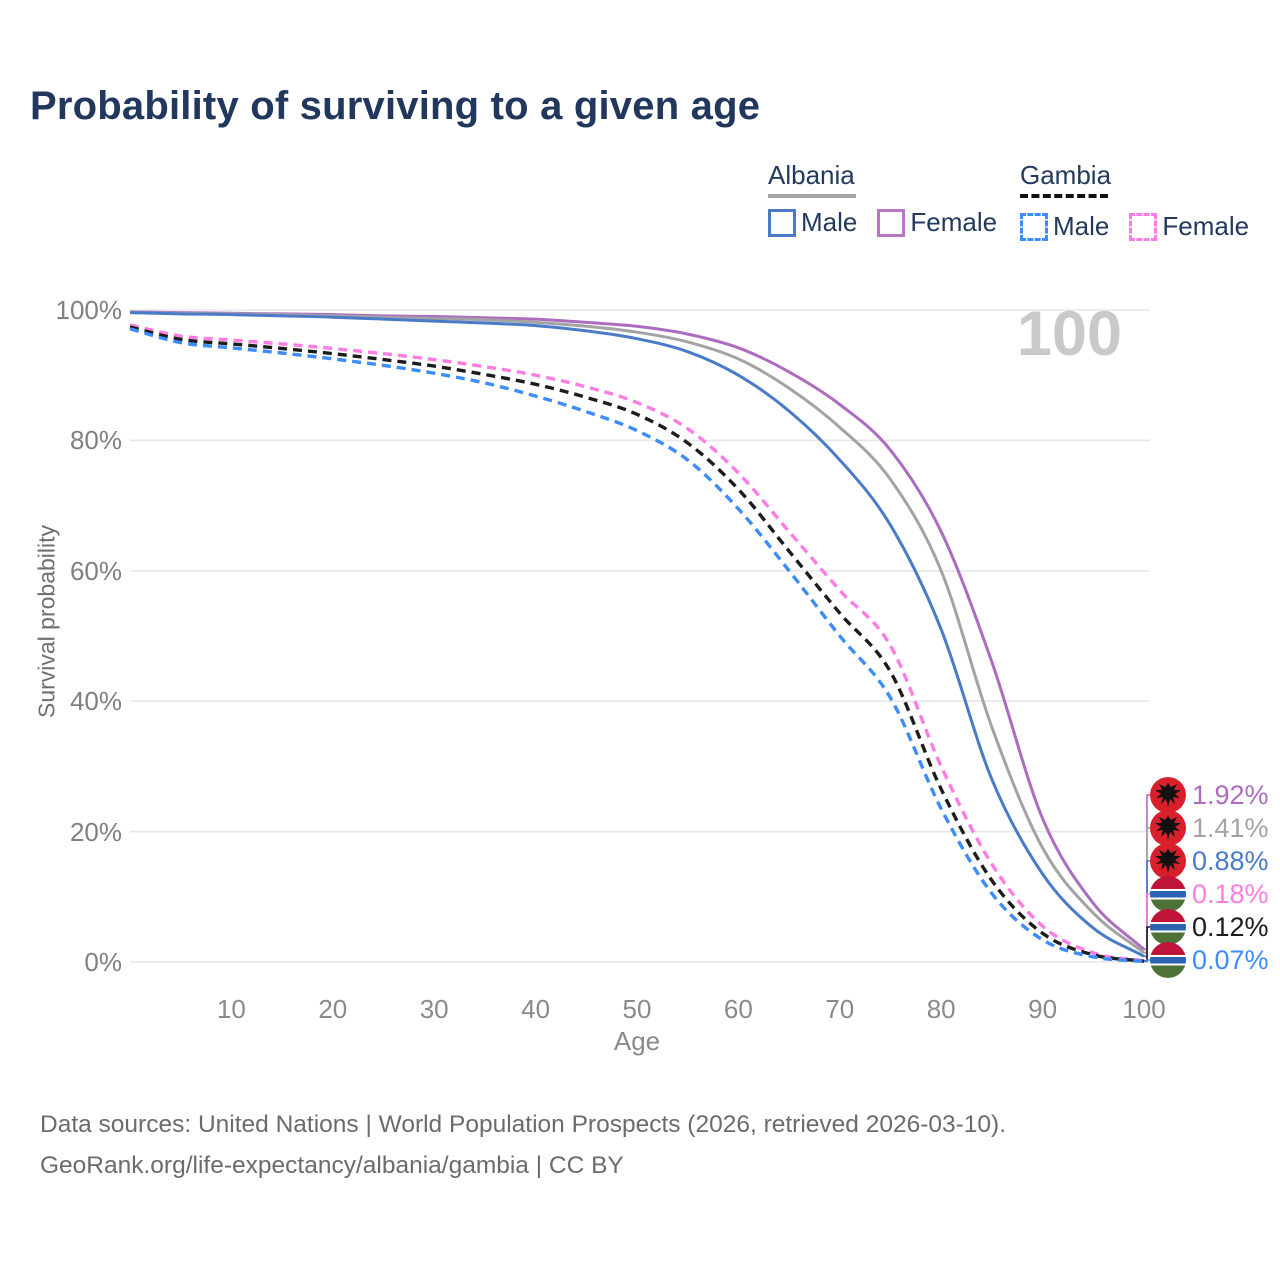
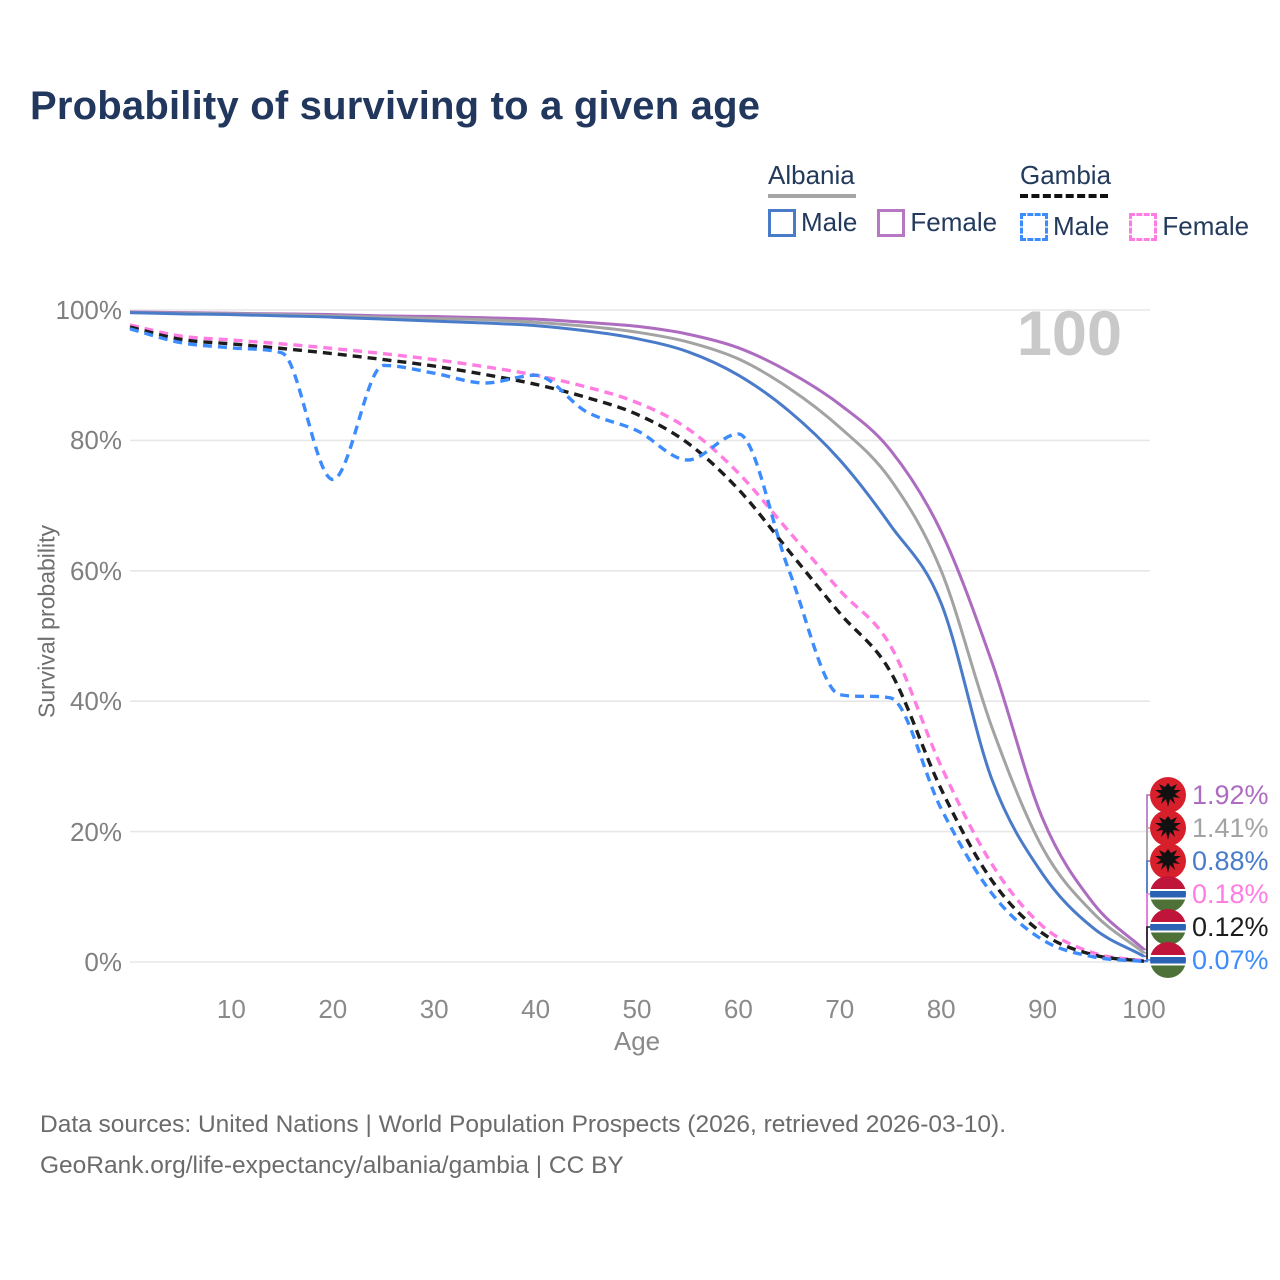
Gambia Male/20: 92% -> 74%
Gambia Male/40: 87% -> 90%
Gambia Male/60: 70% -> 81%
Gambia Male/70: 50% -> 41%
Albania Male/80: 51% -> 55%
